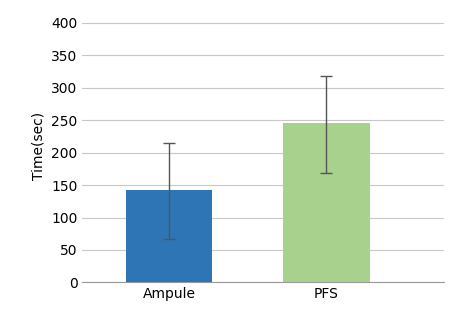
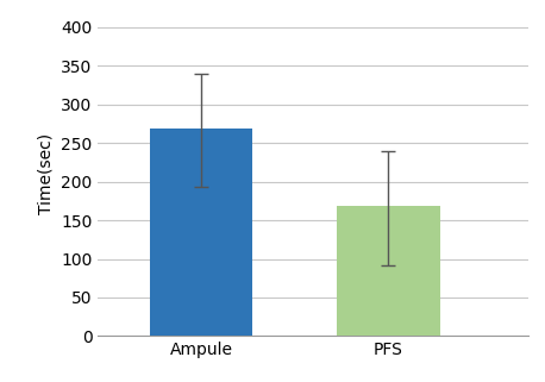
Ampule: 142 -> 268
PFS: 246 -> 168
